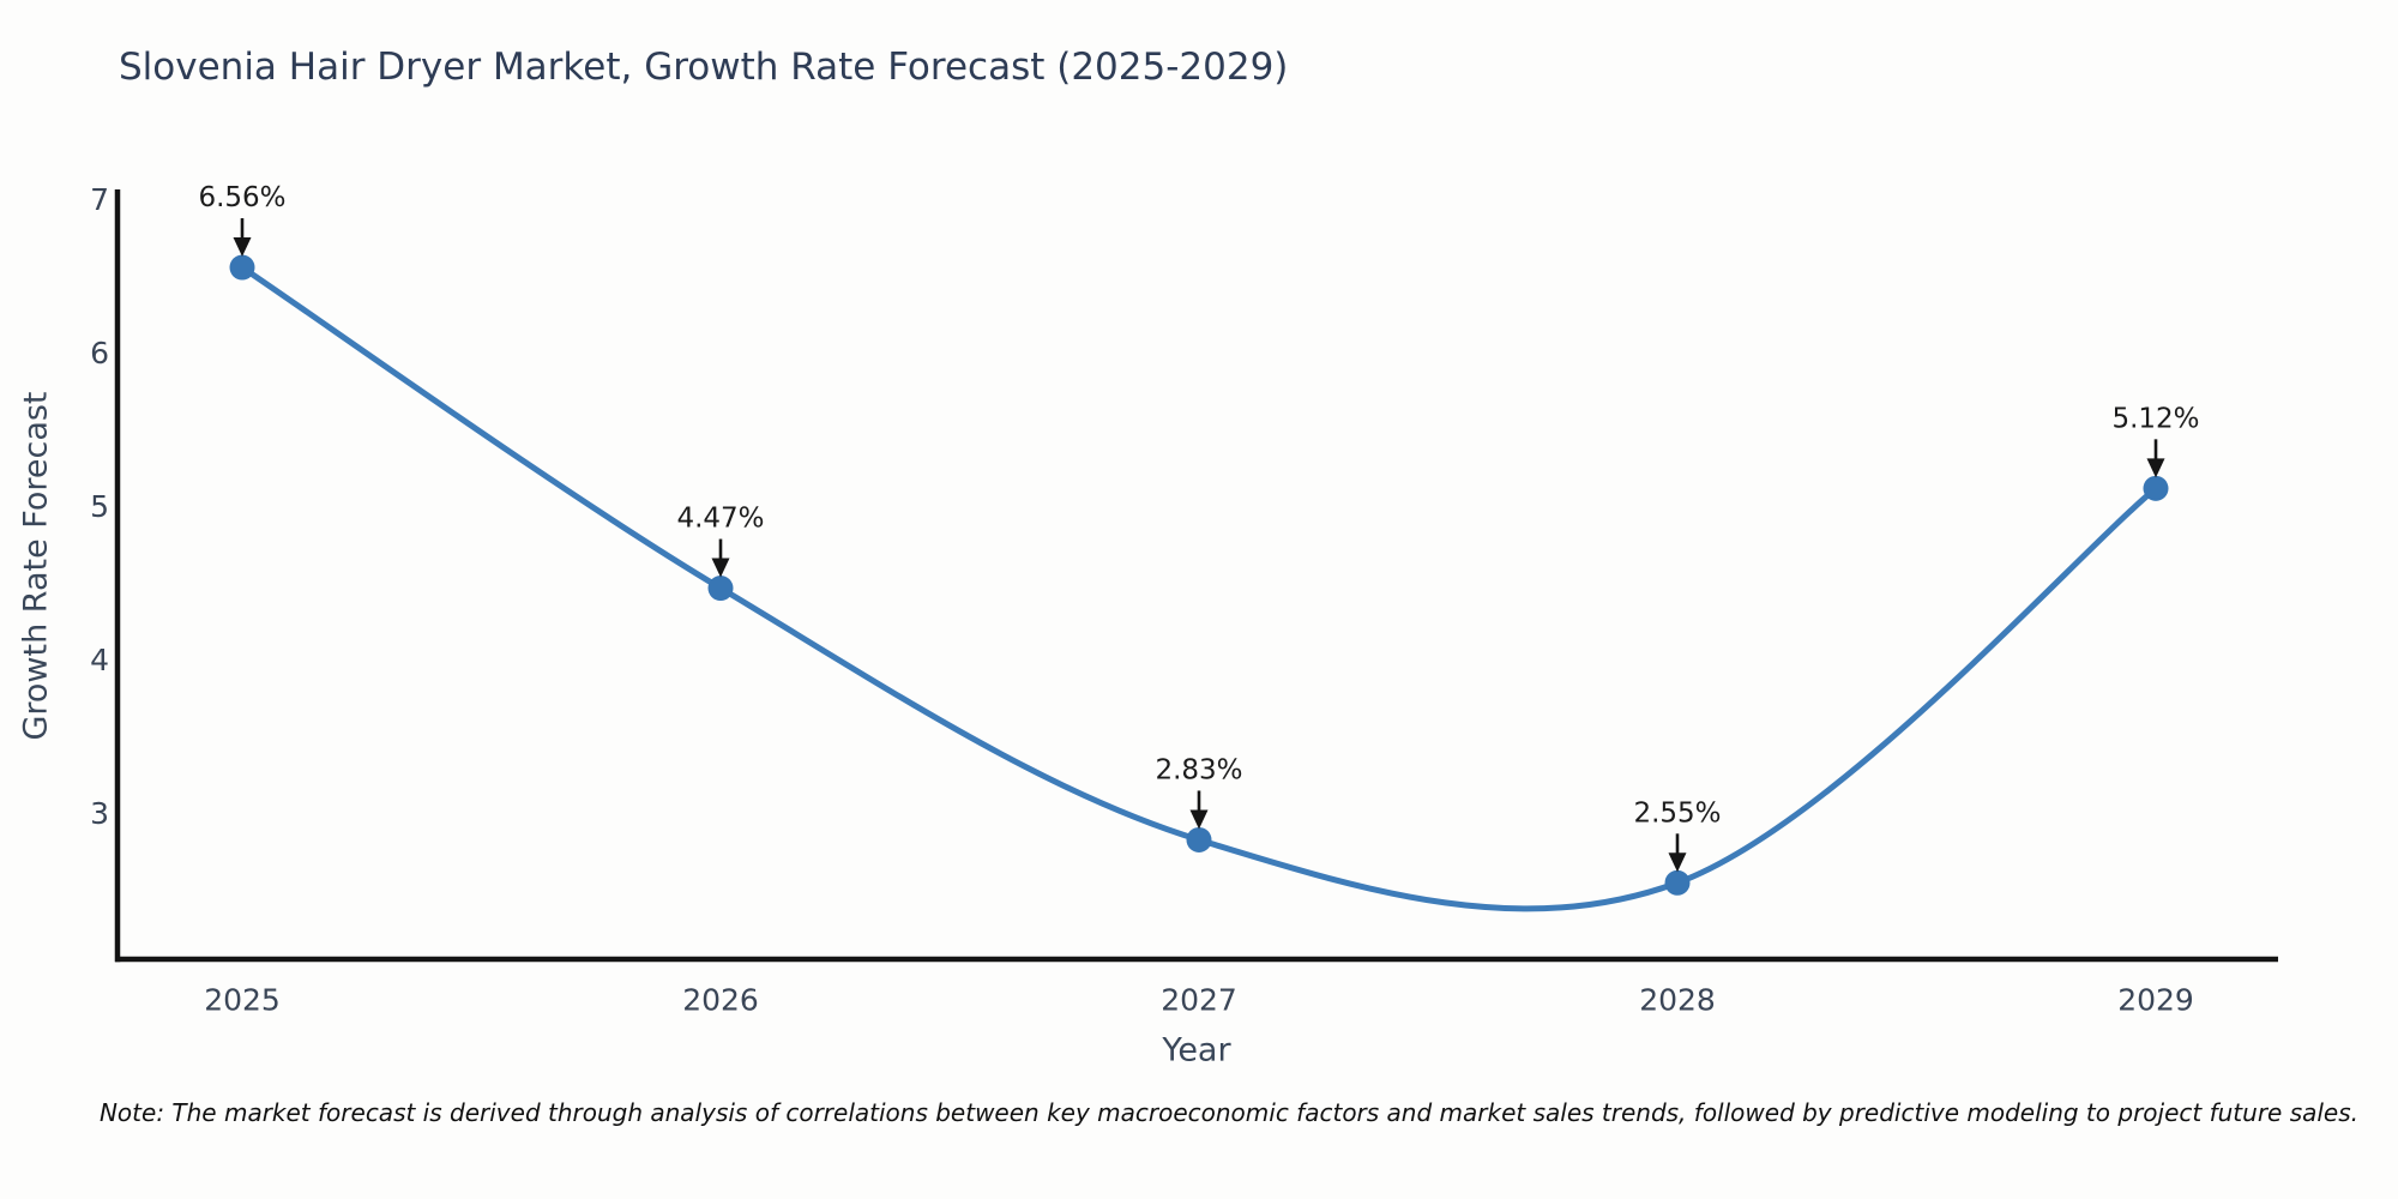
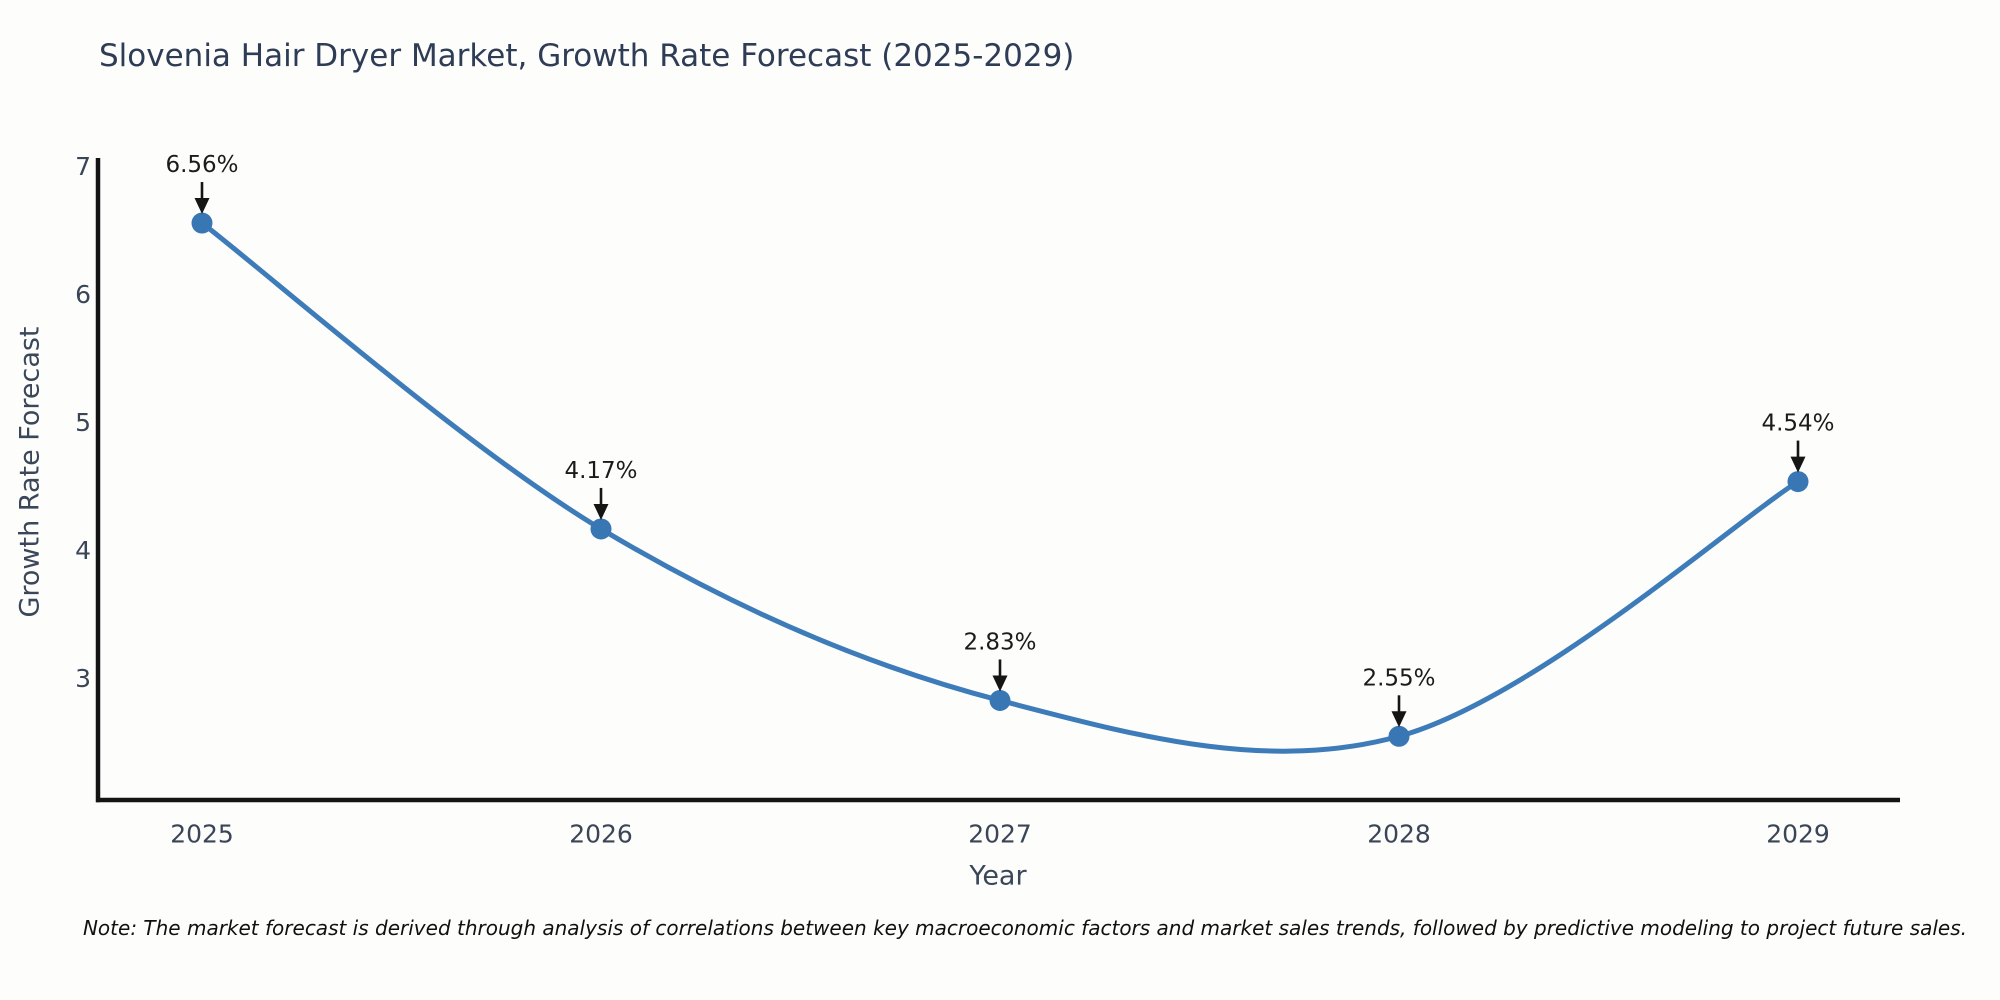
2026: 4.47% -> 4.17%
2029: 5.12% -> 4.54%
